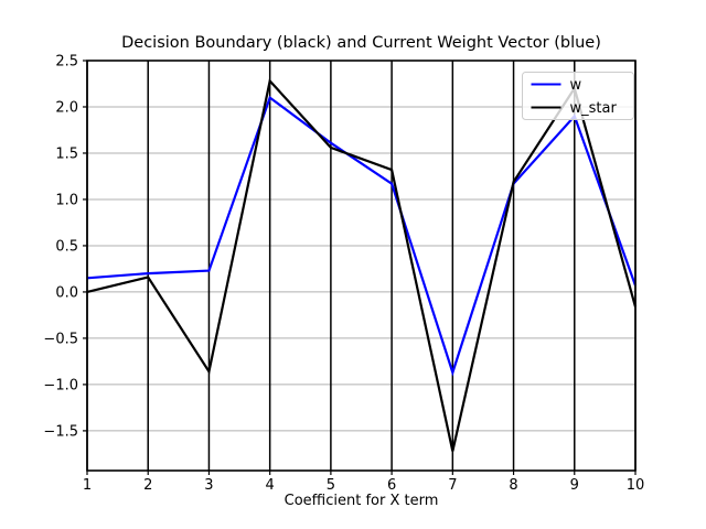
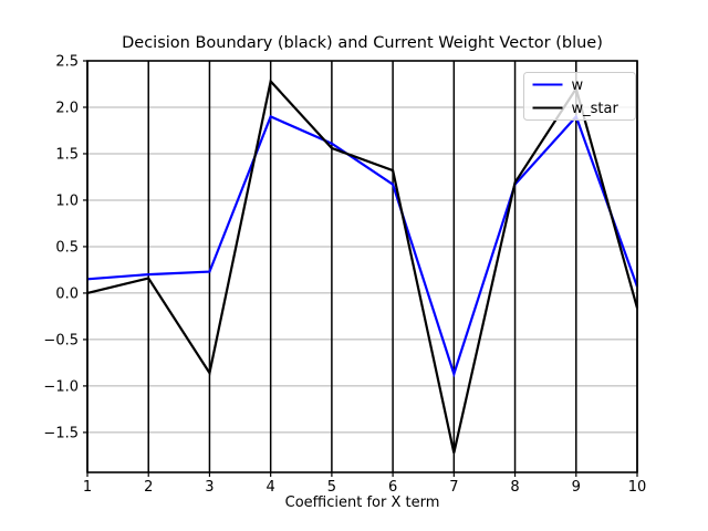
w/4: 2.1 -> 1.9
